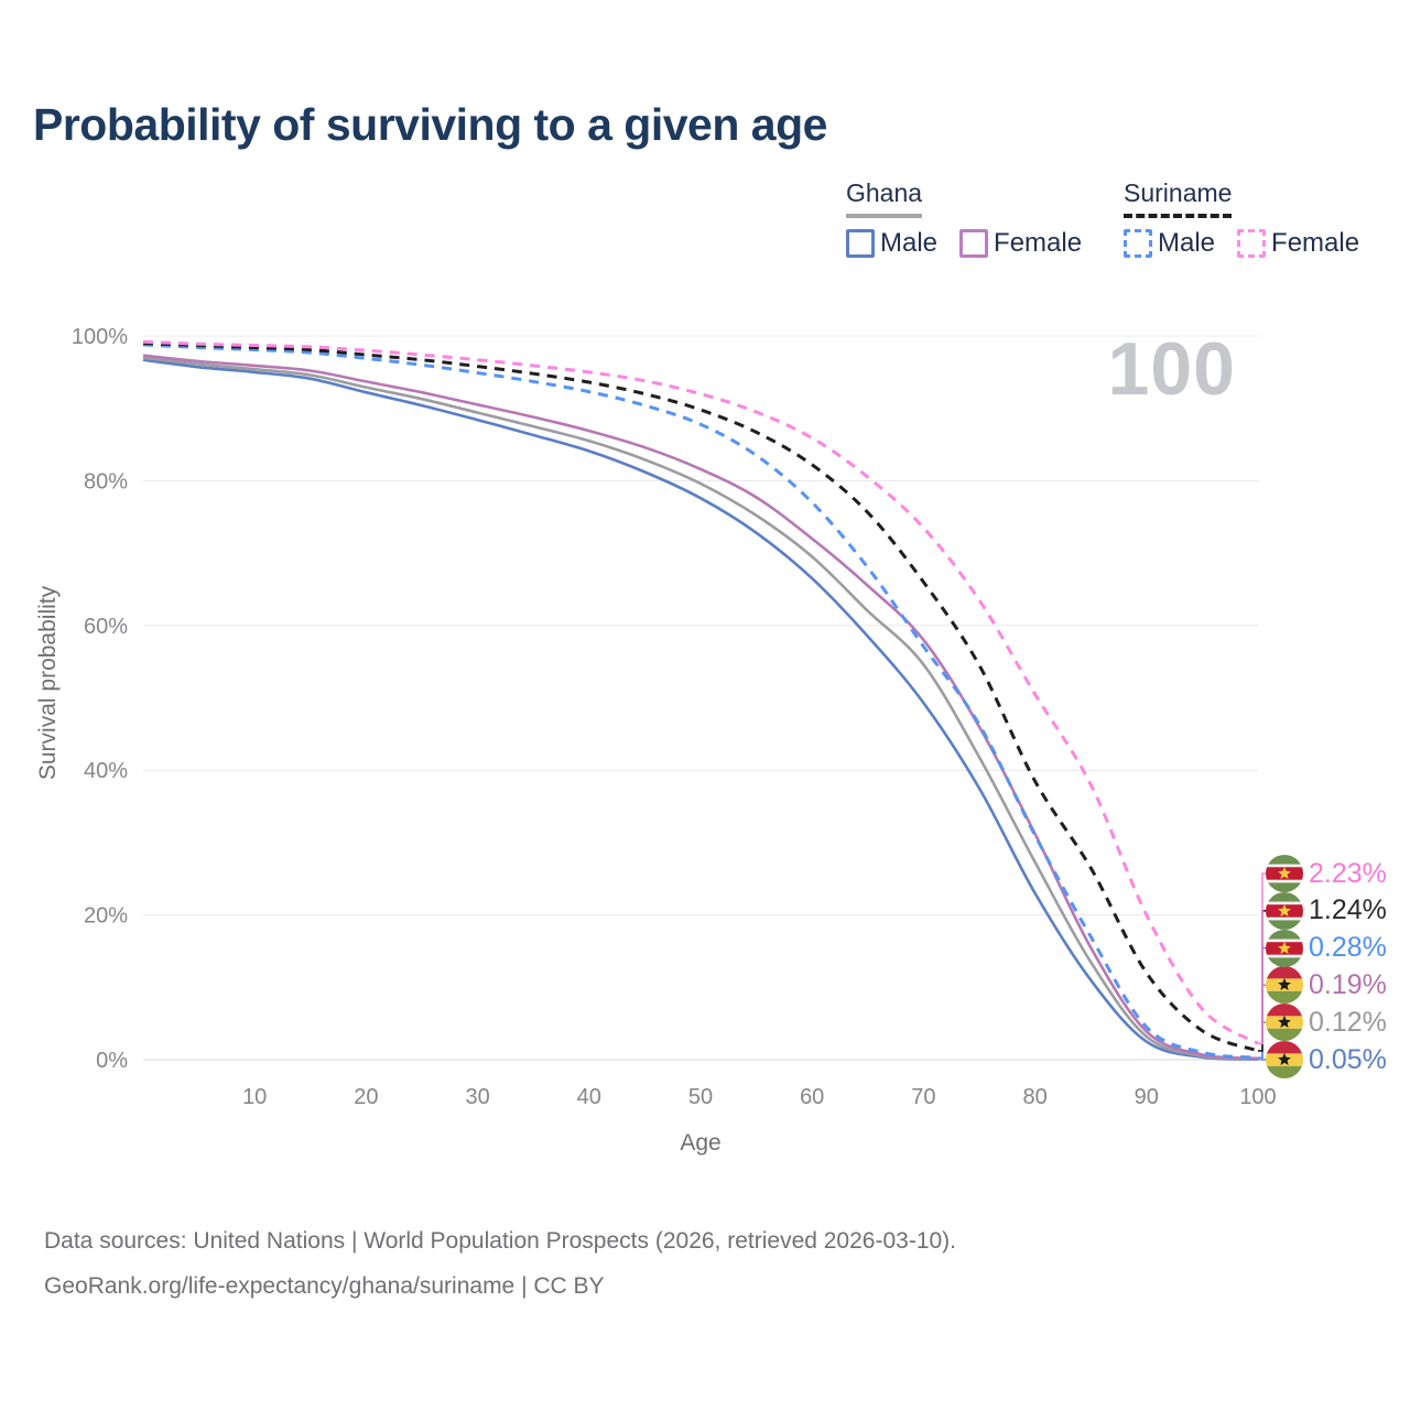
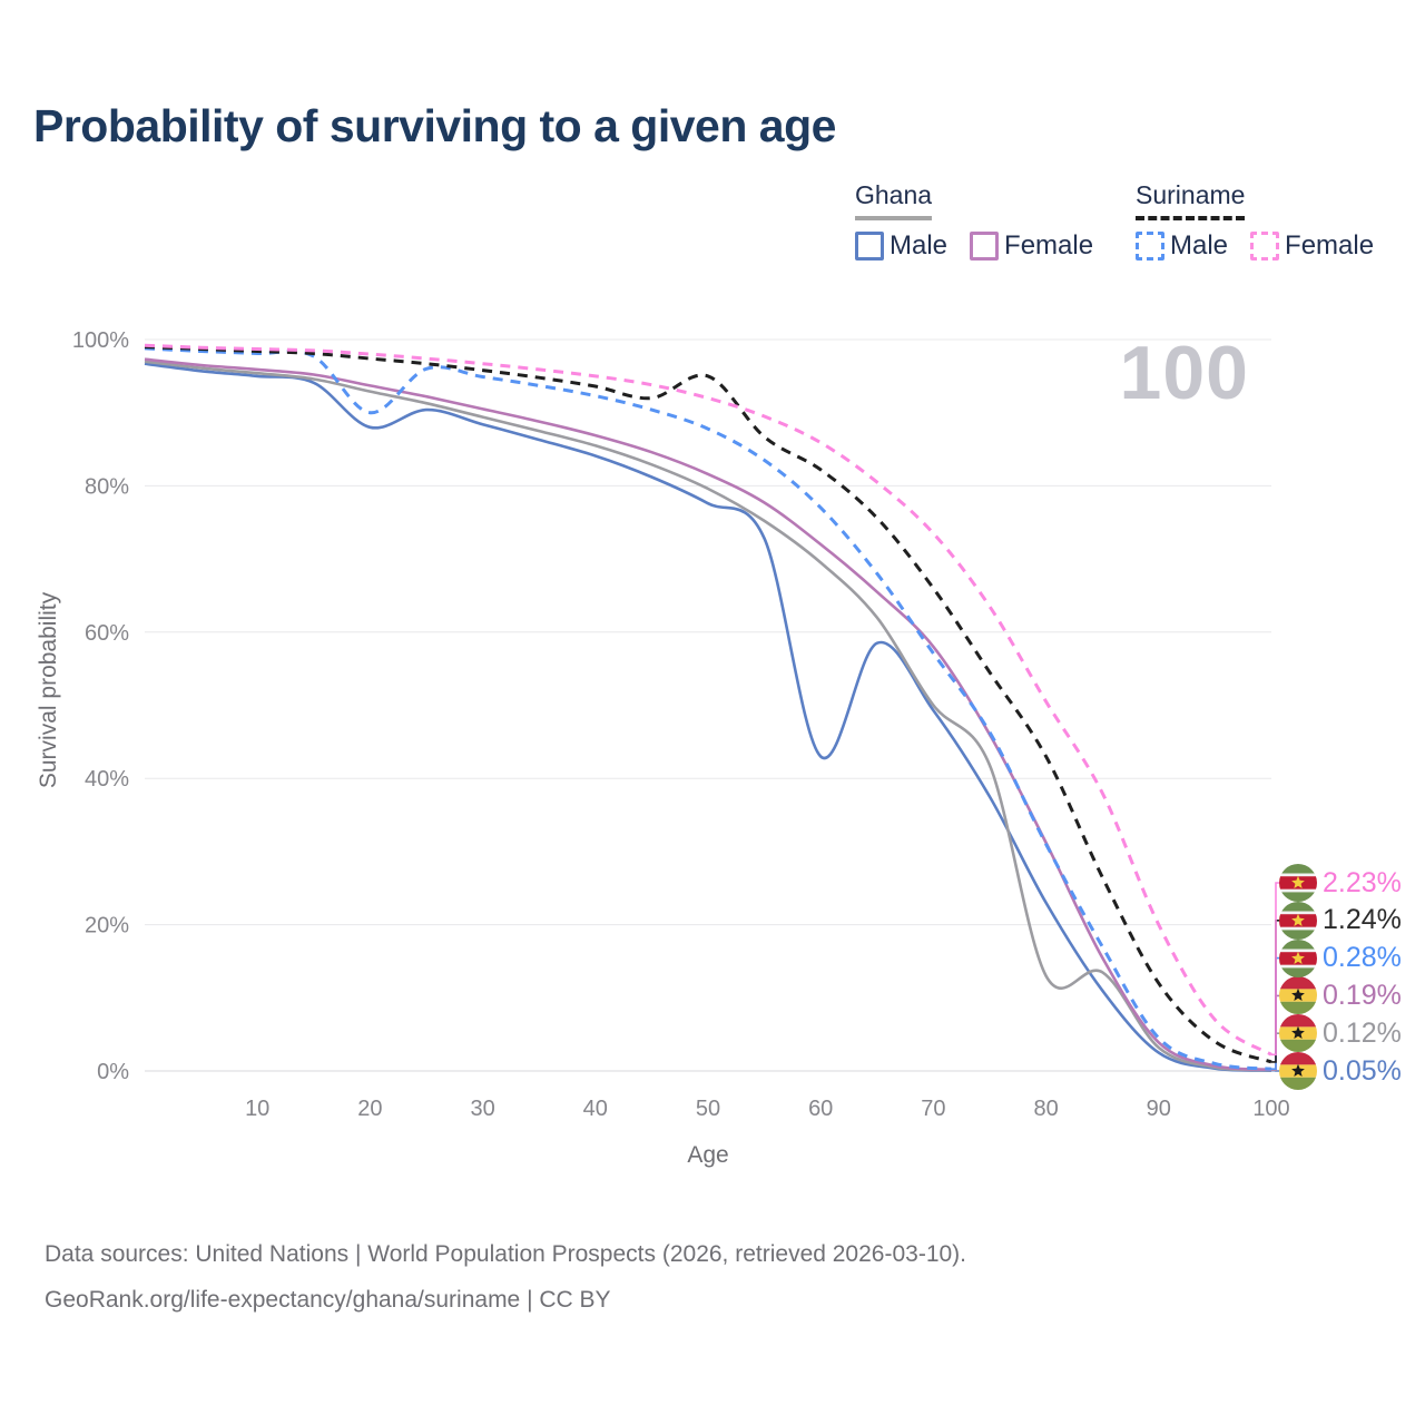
Ghana Male/20: 92% -> 88%
Suriname Male/20: 97% -> 90%
Suriname/50: 90% -> 95%
Ghana Male/60: 66% -> 43%
Ghana/70: 55% -> 50%
Ghana/80: 27% -> 13%
Suriname/80: 38% -> 43%
